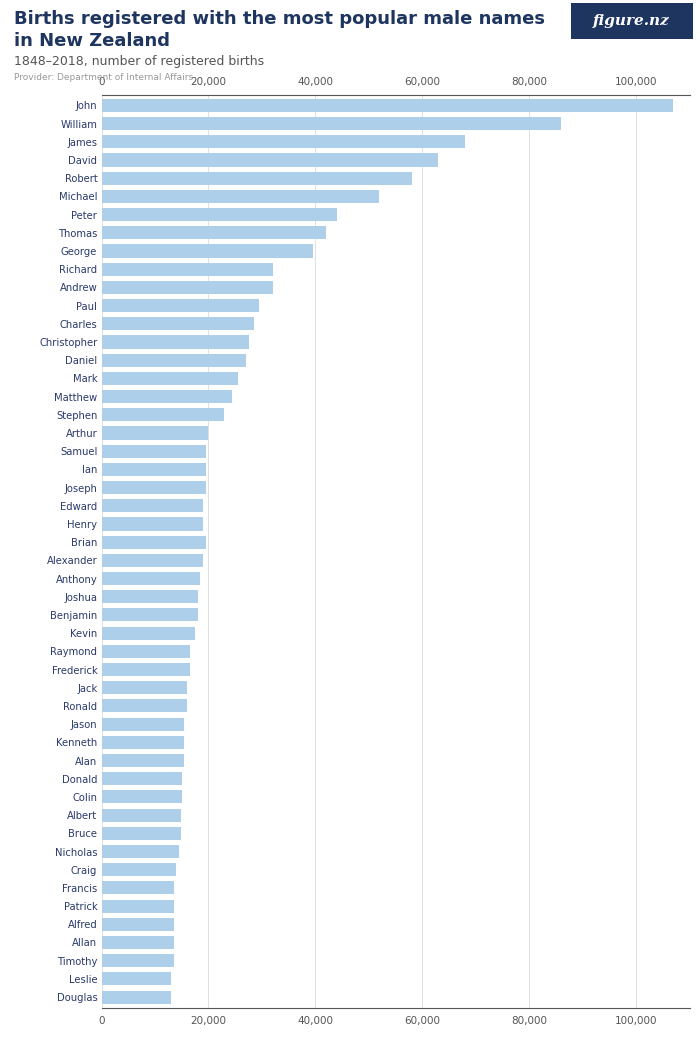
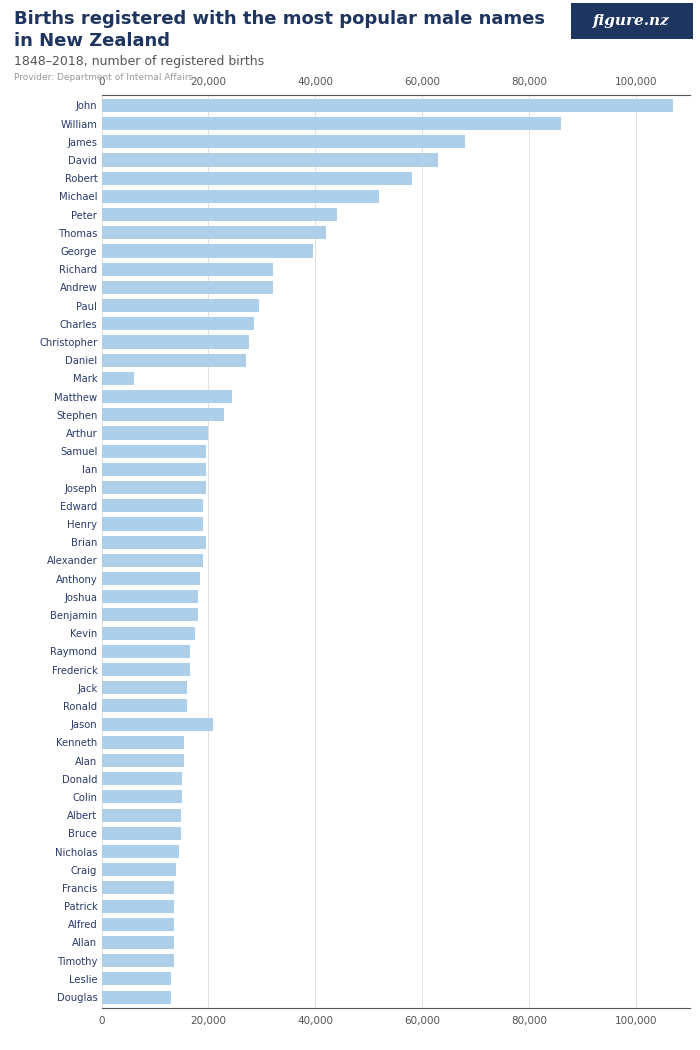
Mark: 25,500 -> 6,000
Jason: 15,500 -> 20,800
